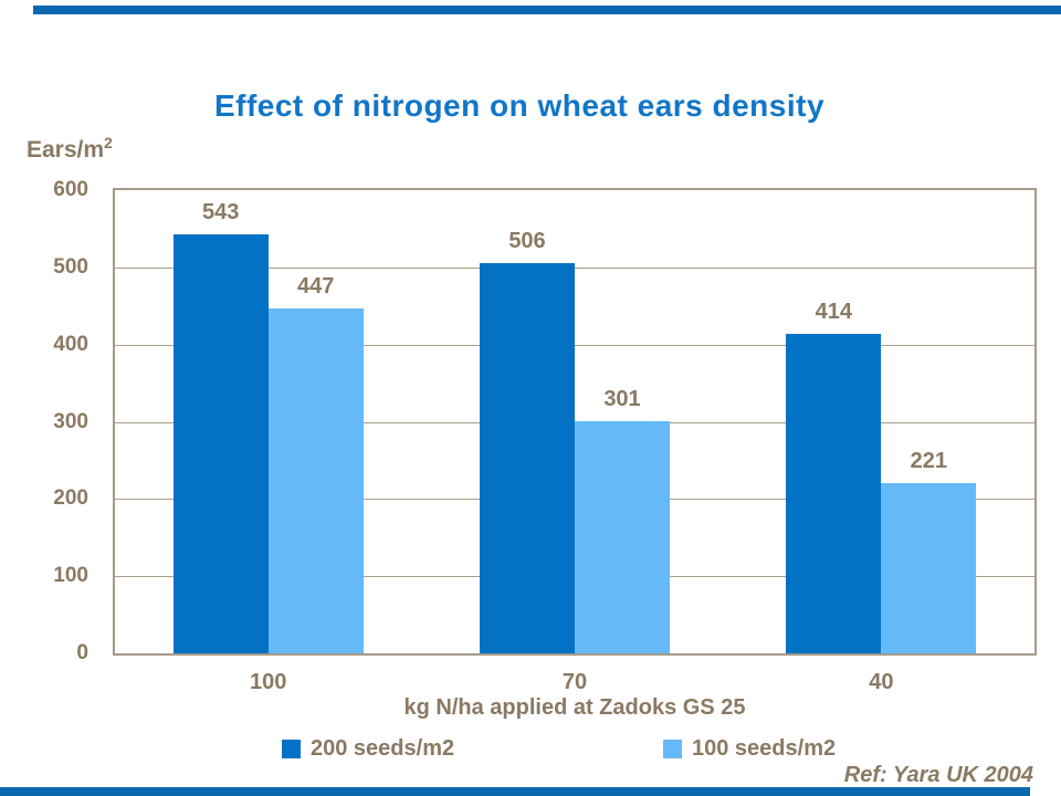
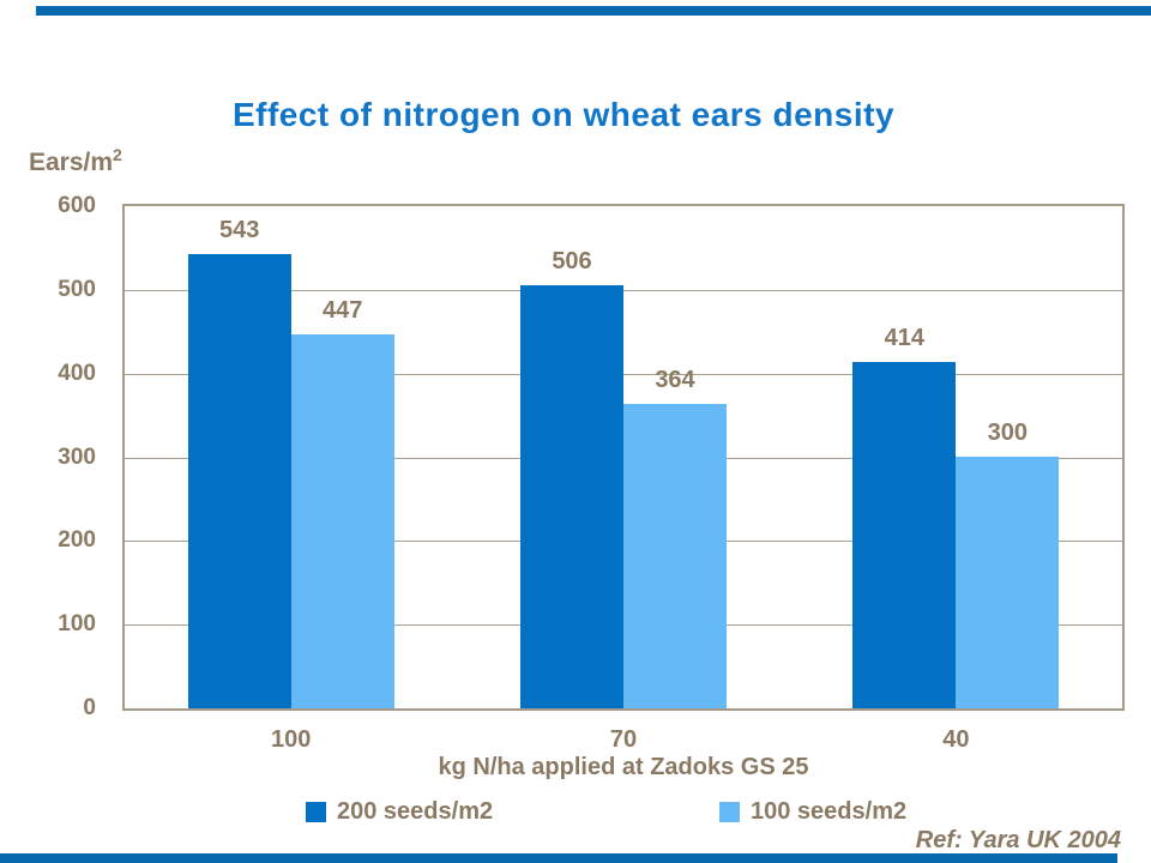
100 seeds/m2/70: 301 -> 364
100 seeds/m2/40: 221 -> 300
